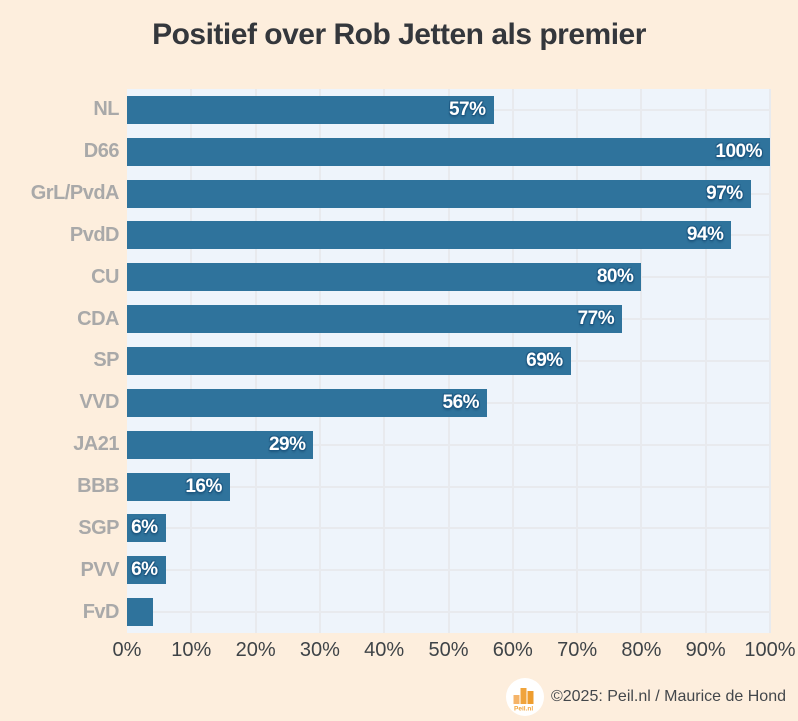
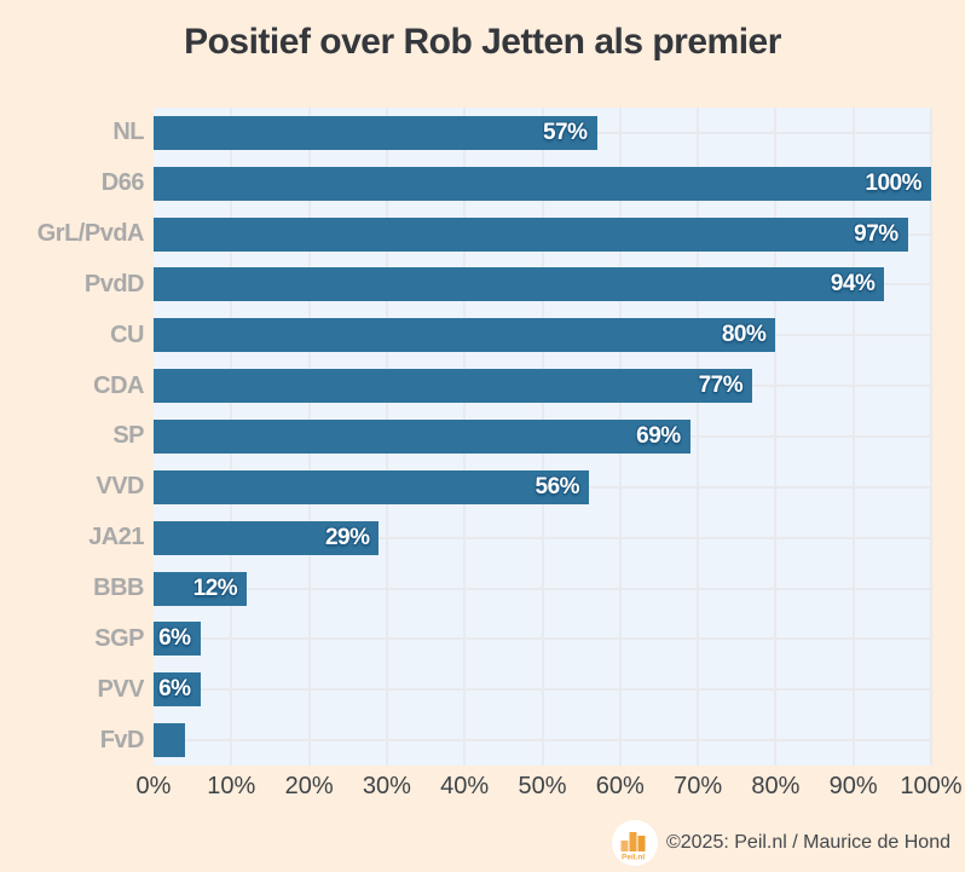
BBB: 16% -> 12%
